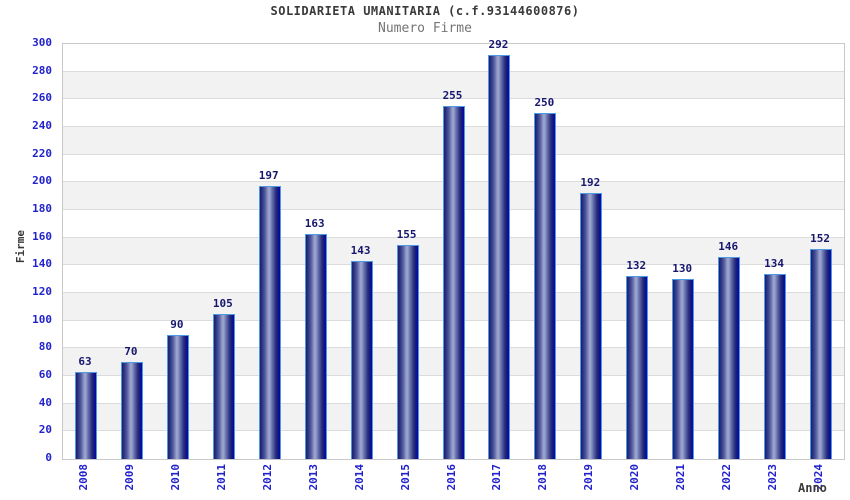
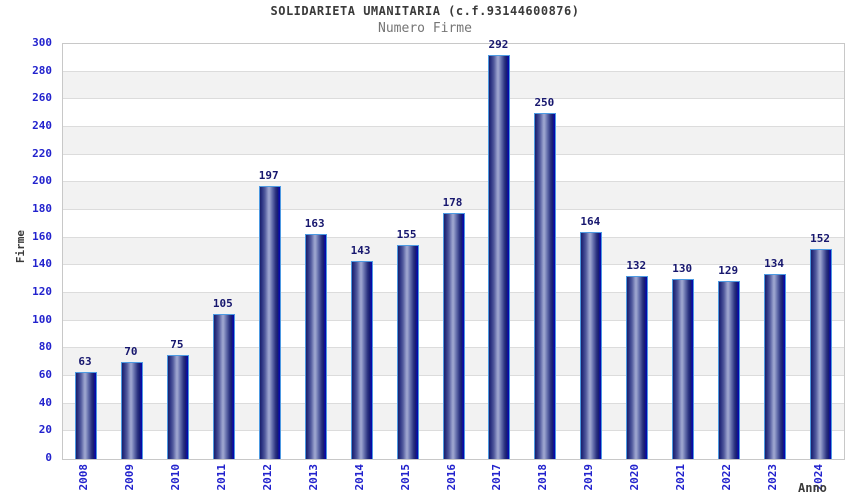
2010: 90 -> 75
2016: 255 -> 178
2019: 192 -> 164
2022: 146 -> 129
